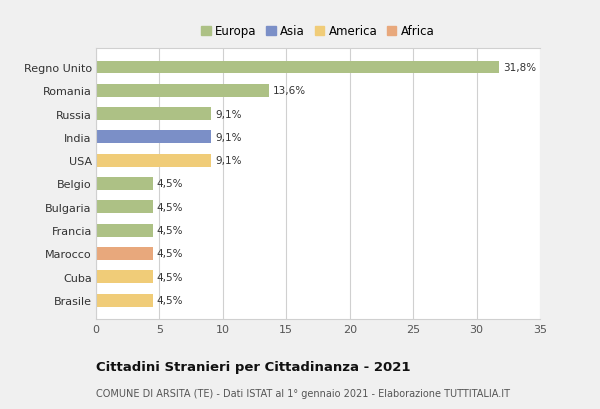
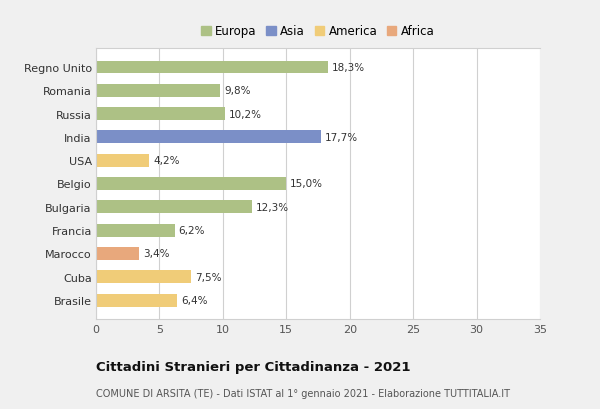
Regno Unito: 31,8% -> 18,3%
Romania: 13,6% -> 9,8%
Russia: 9,1% -> 10,2%
India: 9,1% -> 17,7%
USA: 9,1% -> 4,2%
Belgio: 4,5% -> 15,0%
Bulgaria: 4,5% -> 12,3%
Francia: 4,5% -> 6,2%
Marocco: 4,5% -> 3,4%
Cuba: 4,5% -> 7,5%
Brasile: 4,5% -> 6,4%
